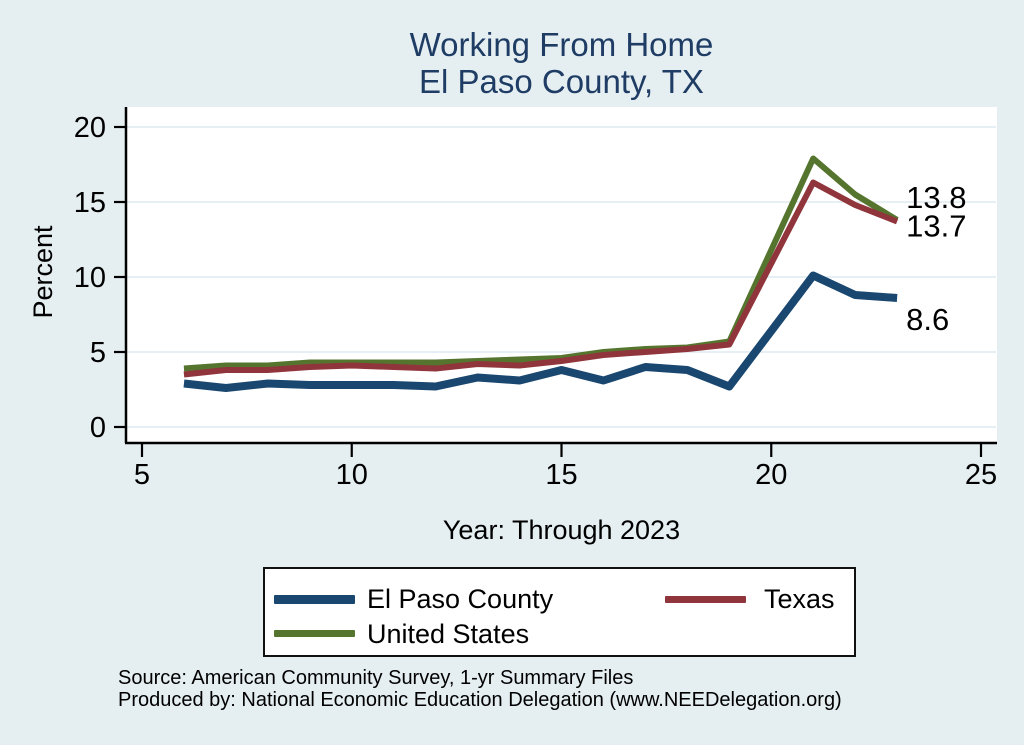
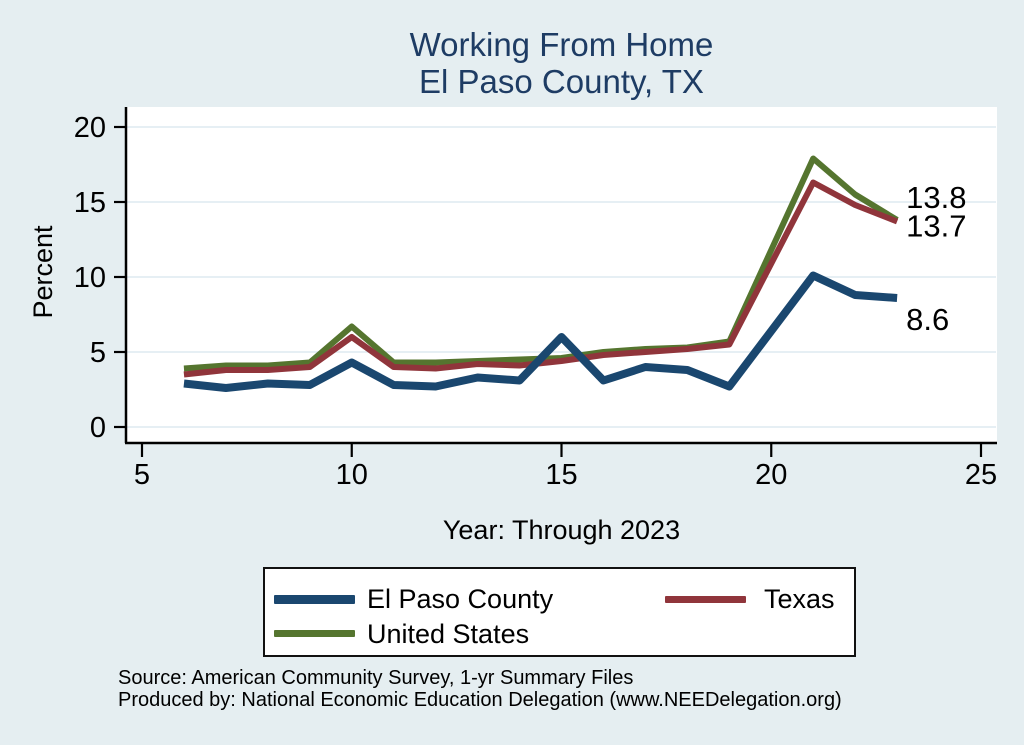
El Paso County/10: 2.8 -> 4.3
Texas/10: 4.1 -> 6.0
United States/10: 4.3 -> 6.7
El Paso County/15: 3.8 -> 6.0
